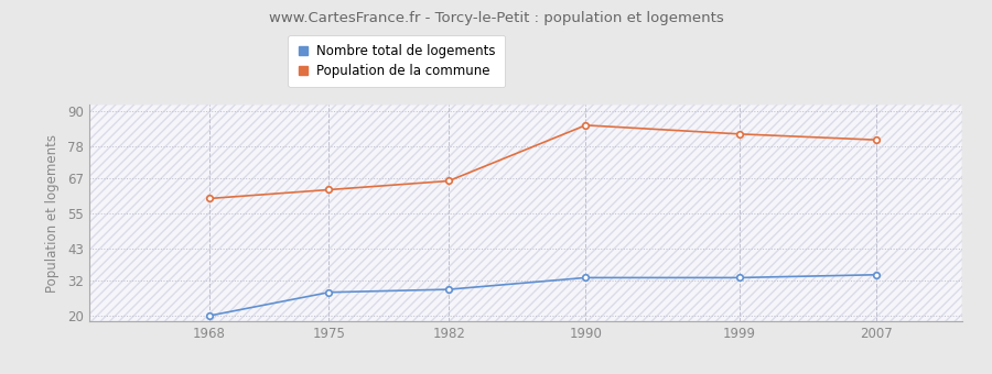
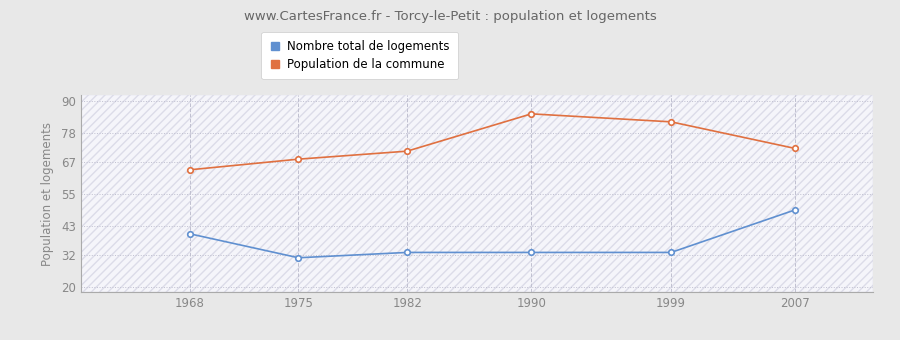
Nombre total de logements/1968: 20 -> 40
Population de la commune/1968: 60 -> 64
Nombre total de logements/1975: 28 -> 31
Population de la commune/1975: 63 -> 68
Nombre total de logements/1982: 29 -> 33
Population de la commune/1982: 66 -> 71
Nombre total de logements/2007: 34 -> 49
Population de la commune/2007: 80 -> 72
